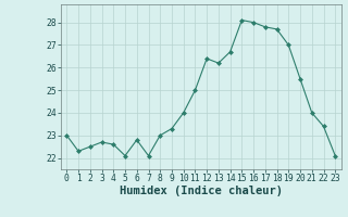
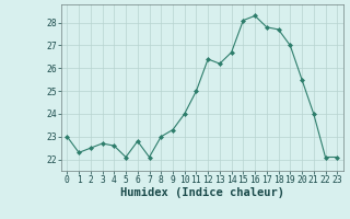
16: 28.0 -> 28.3
22: 23.4 -> 22.1
